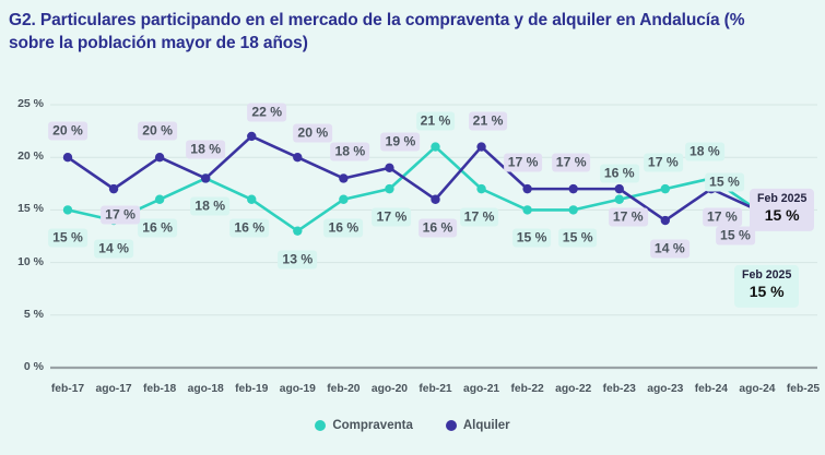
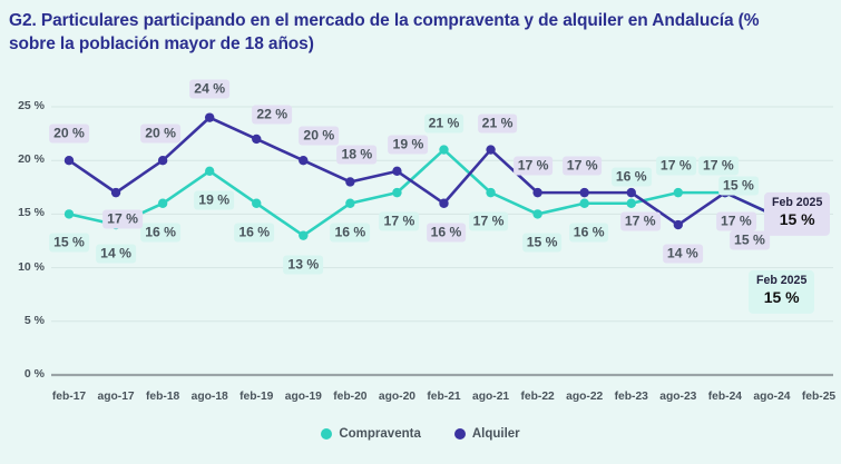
Compraventa/ago-18: 18 -> 19
Alquiler/ago-18: 18 -> 24
Compraventa/ago-22: 15 -> 16
Compraventa/feb-24: 18 -> 17
